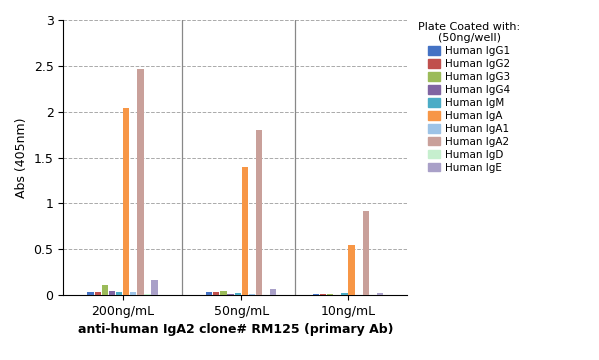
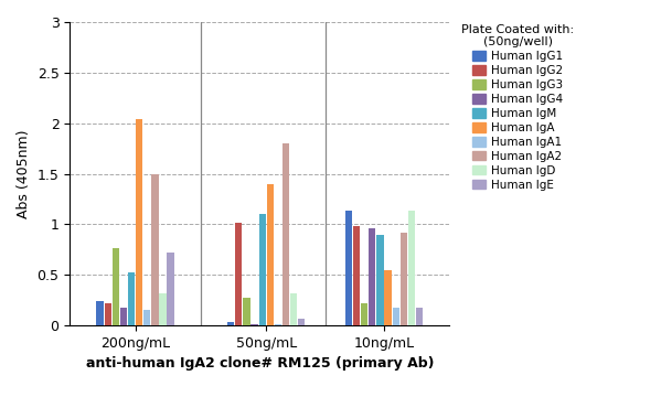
Human IgG1/200ng/mL: 0.04 -> 0.24
Human IgG2/200ng/mL: 0.04 -> 0.22
Human IgG3/200ng/mL: 0.11 -> 0.76
Human IgG4/200ng/mL: 0.05 -> 0.18
Human IgM/200ng/mL: 0.04 -> 0.52
Human IgA1/200ng/mL: 0.04 -> 0.16
Human IgA2/200ng/mL: 2.47 -> 1.50
Human IgD/200ng/mL: 0.01 -> 0.32
Human IgE/200ng/mL: 0.17 -> 0.72
Human IgG2/50ng/mL: 0.03 -> 1.02
Human IgG3/50ng/mL: 0.05 -> 0.28
Human IgM/50ng/mL: 0.03 -> 1.10
Human IgD/50ng/mL: 0.01 -> 0.32
Human IgG1/10ng/mL: 0.01 -> 1.14
Human IgG2/10ng/mL: 0.01 -> 0.98
Human IgG3/10ng/mL: 0.01 -> 0.22
Human IgG4/10ng/mL: 0.01 -> 0.96
Human IgM/10ng/mL: 0.02 -> 0.90
Human IgA1/10ng/mL: 0.01 -> 0.18
Human IgD/10ng/mL: 0.00 -> 1.14
Human IgE/10ng/mL: 0.02 -> 0.18
